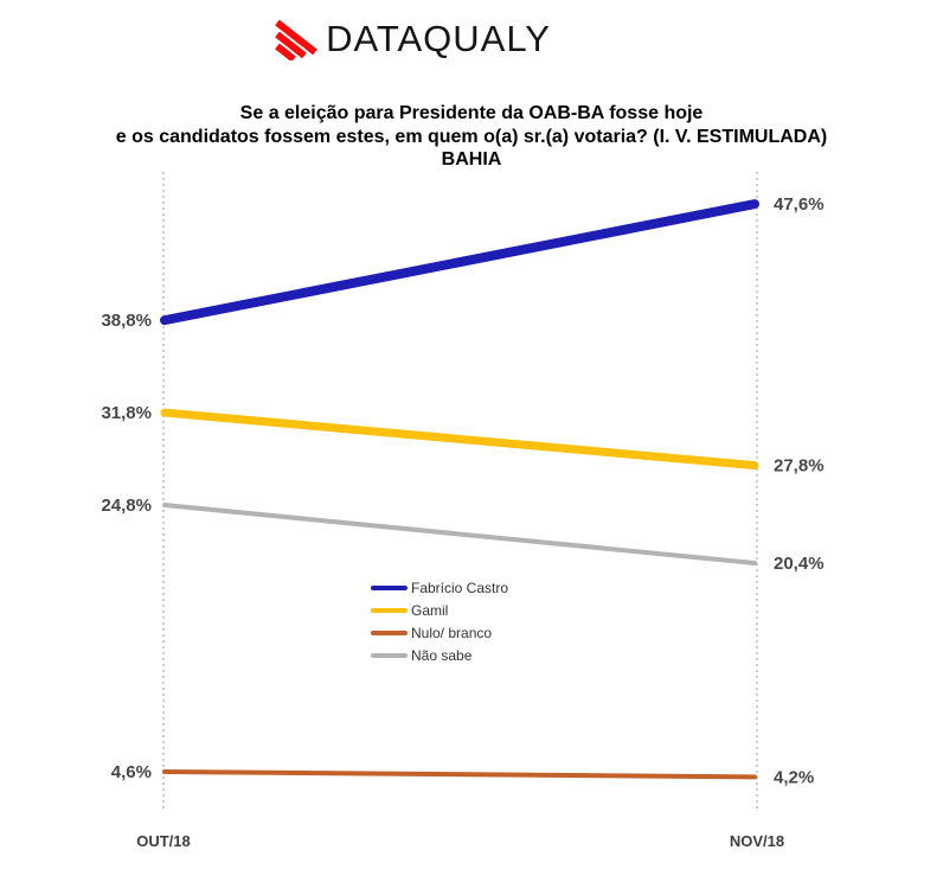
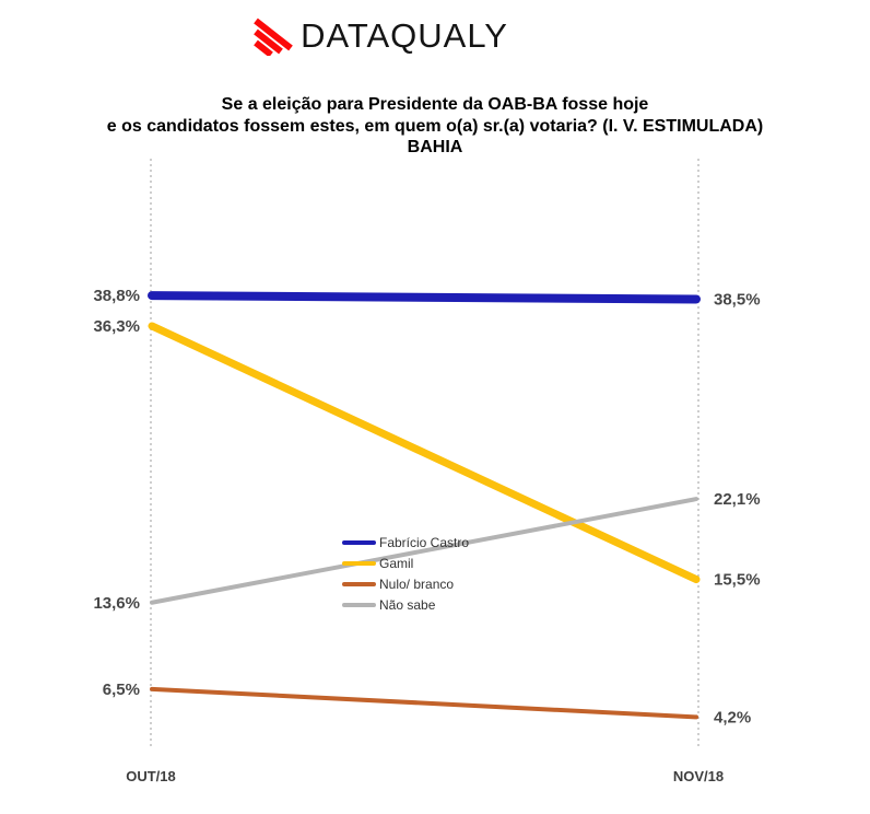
Gamil/OUT/18: 31,8% -> 36,3%
Nulo/ branco/OUT/18: 4,6% -> 6,5%
Não sabe/OUT/18: 24,8% -> 13,6%
Fabrício Castro/NOV/18: 47,6% -> 38,5%
Gamil/NOV/18: 27,8% -> 15,5%
Não sabe/NOV/18: 20,4% -> 22,1%
